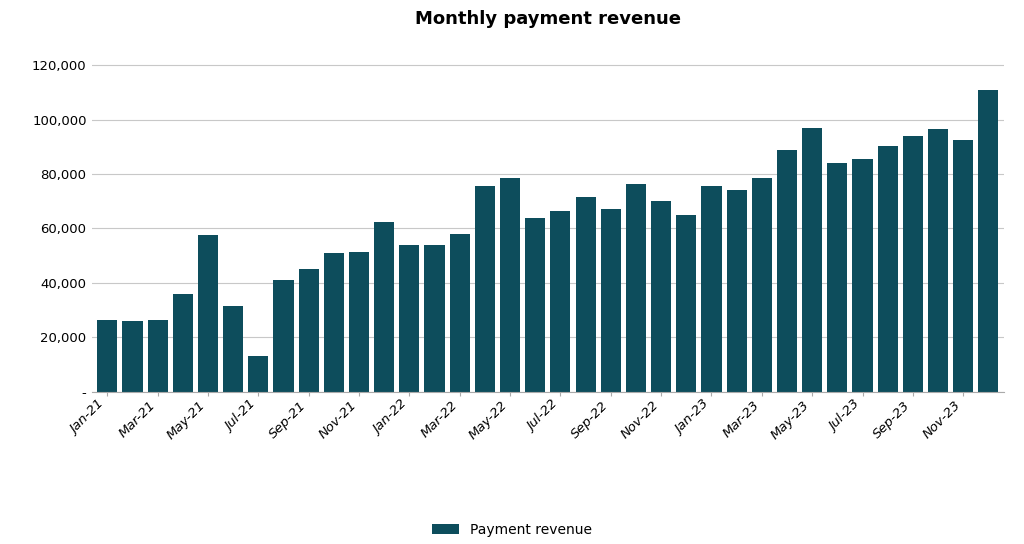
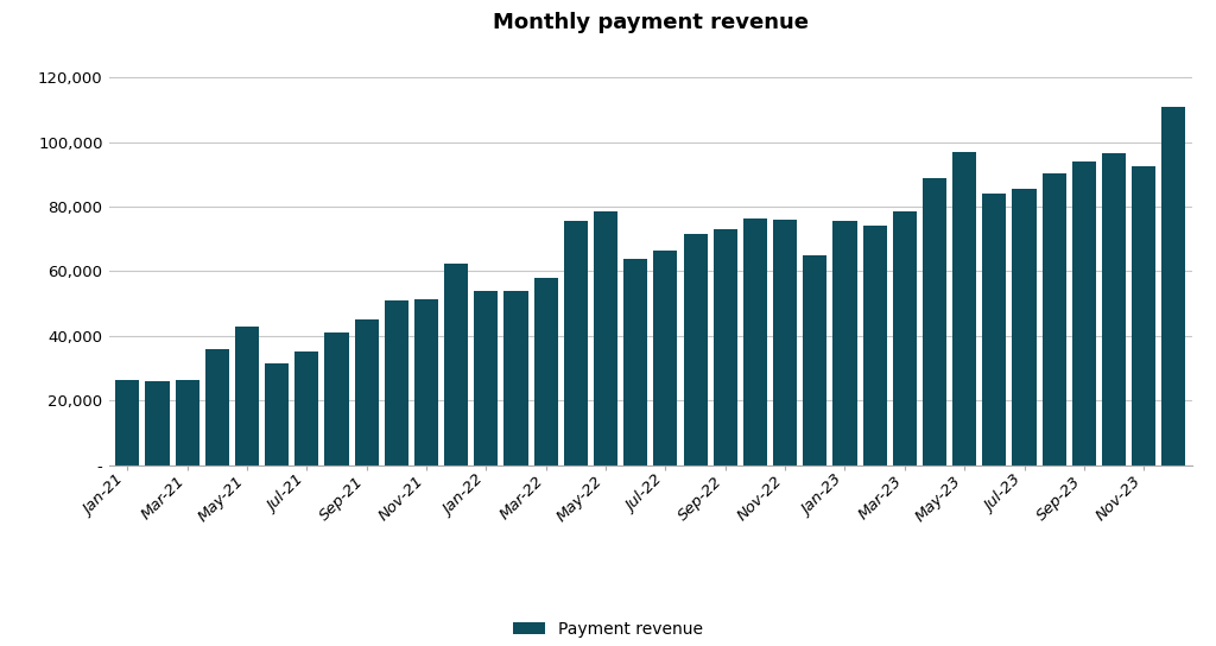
May-21: 57,500 -> 43,000
Jul-21: 13,000 -> 35,000
Sep-22: 67,000 -> 73,000
Nov-22: 70,000 -> 76,000
